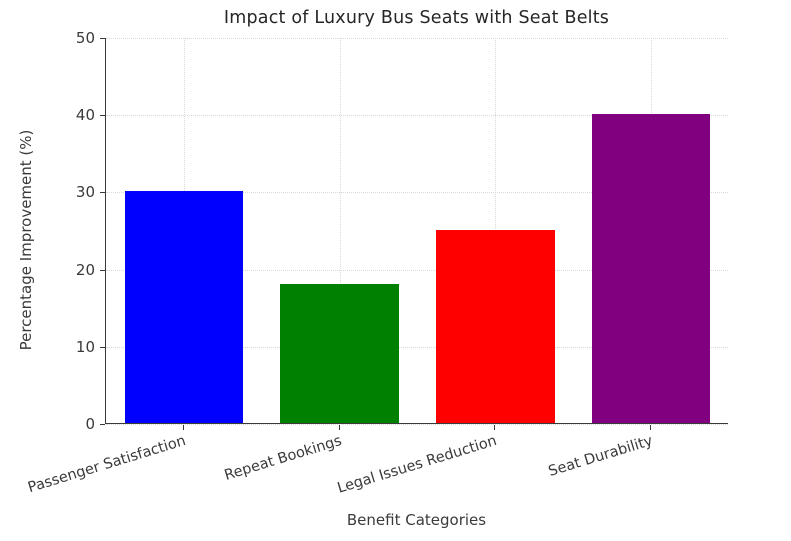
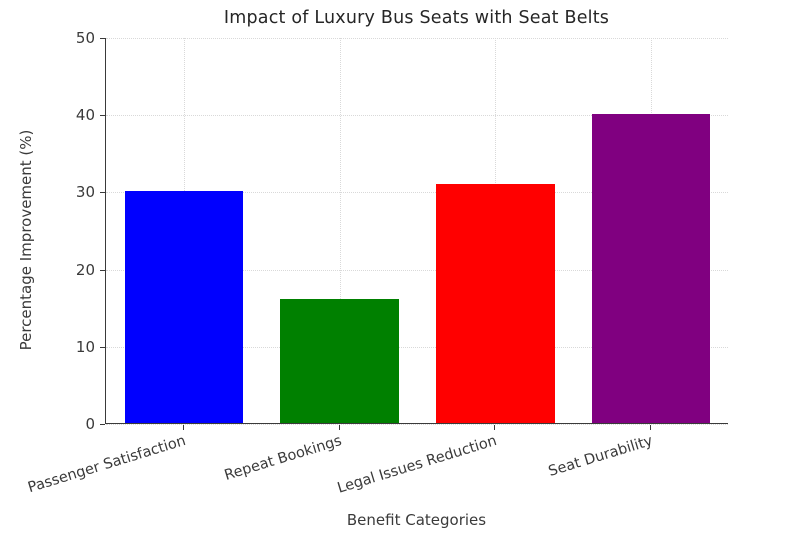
Repeat Bookings: 18 -> 16
Legal Issues Reduction: 25 -> 31
